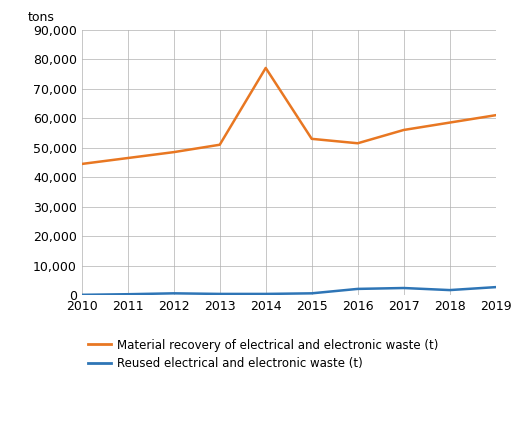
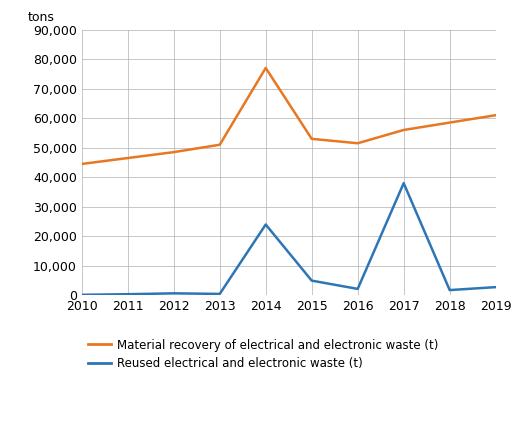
Reused electrical and electronic waste (t)/2014: 500 -> 24,000
Reused electrical and electronic waste (t)/2015: 700 -> 5,000
Reused electrical and electronic waste (t)/2017: 2,500 -> 38,000
